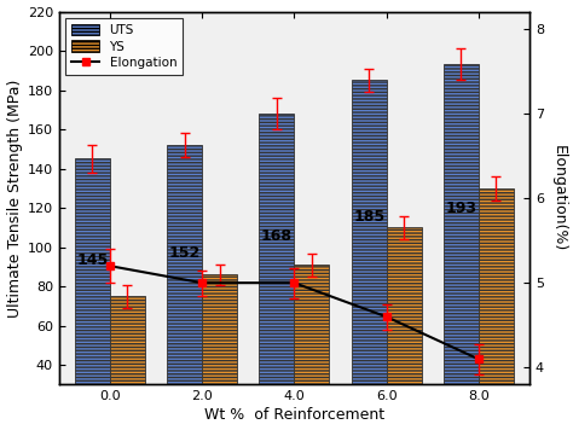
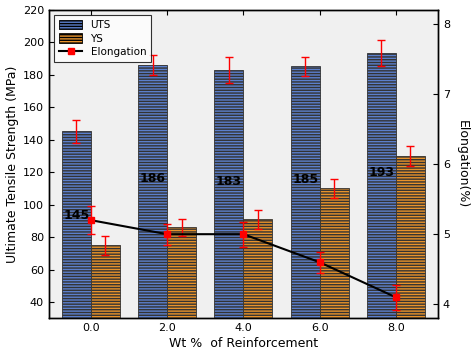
UTS/2.0: 152 -> 186
UTS/4.0: 168 -> 183
